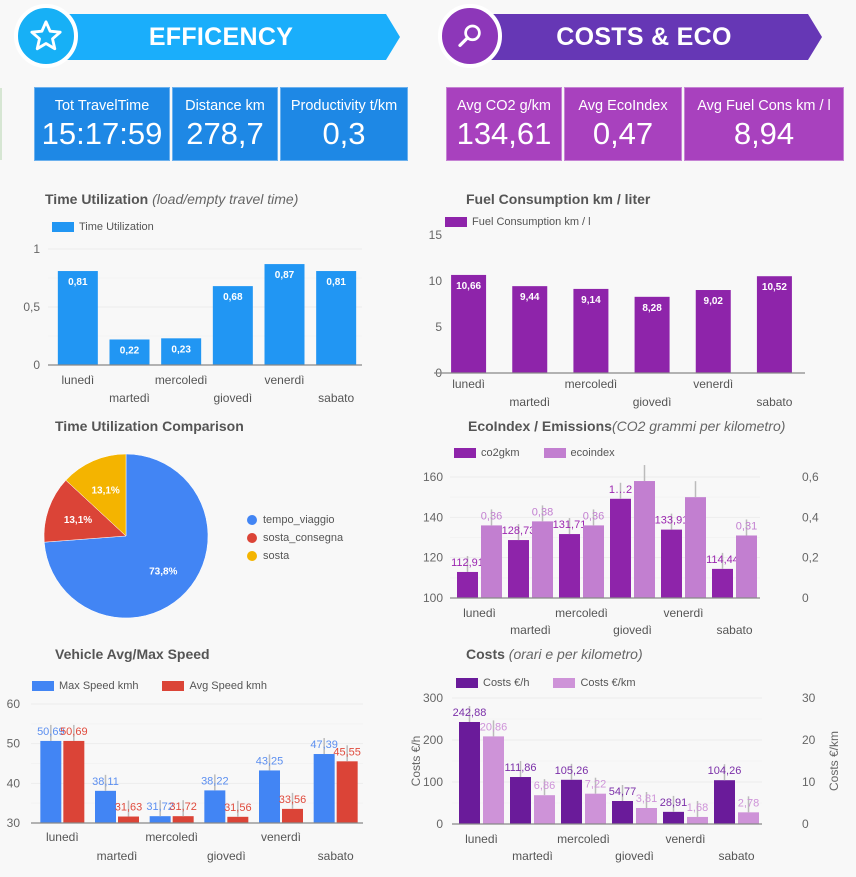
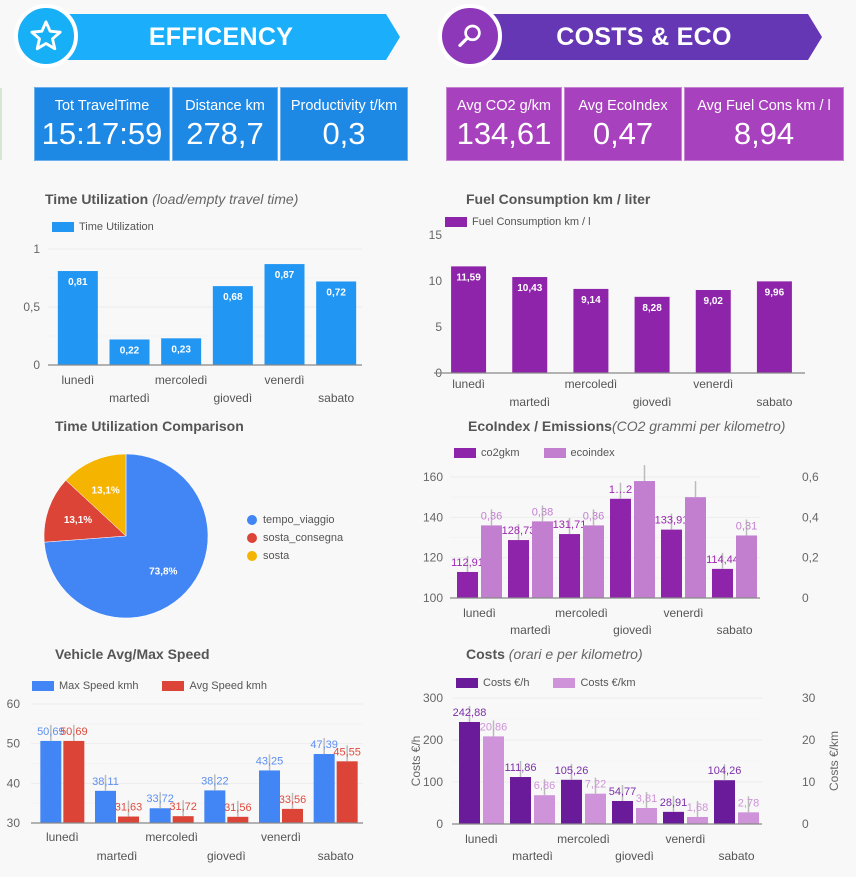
Time Utilization (load/empty travel time)/sabato: 0,81 -> 0,72
Fuel Consumption km / liter/lunedì: 10,66 -> 11,59
Fuel Consumption km / liter/martedì: 9,44 -> 10,43
Fuel Consumption km / liter/sabato: 10,52 -> 9,96
Vehicle Avg/Max Speed/Max Speed kmh/mercoledì: 31,72 -> 33,72
